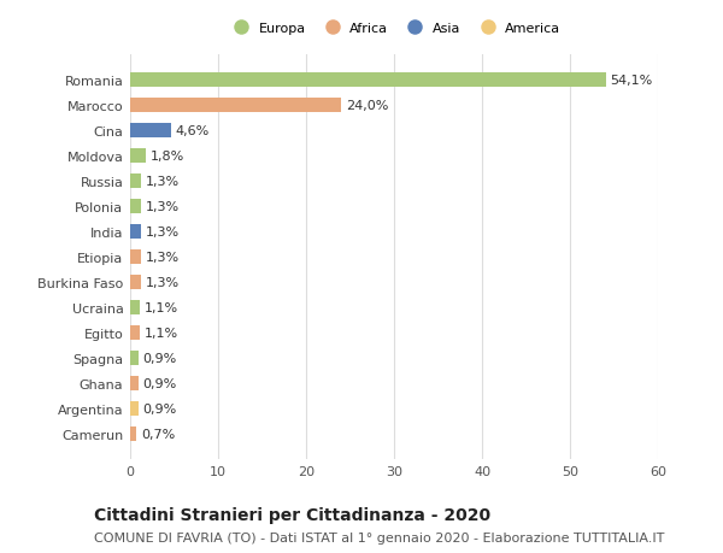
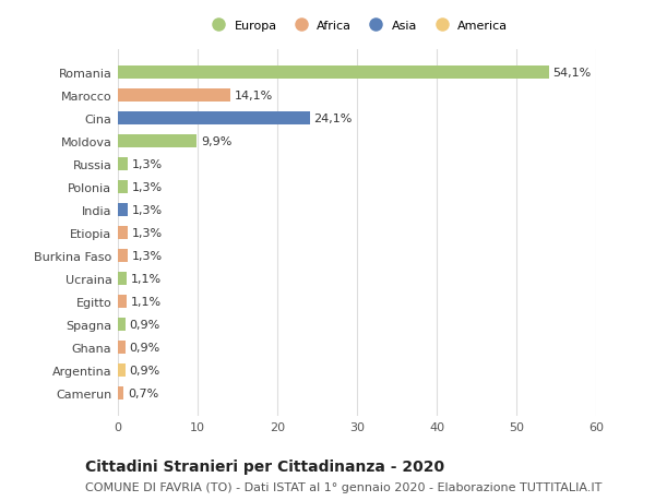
Marocco: 24,0% -> 14,1%
Cina: 4,6% -> 24,1%
Moldova: 1,8% -> 9,9%
